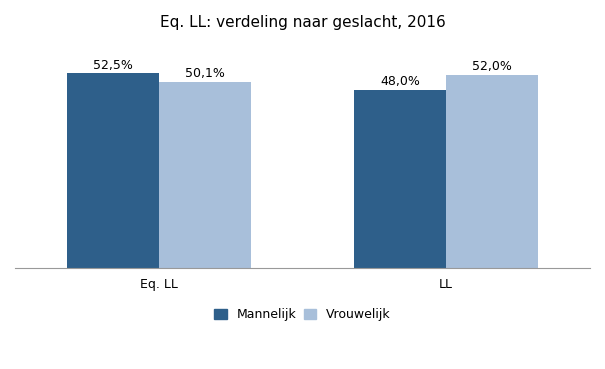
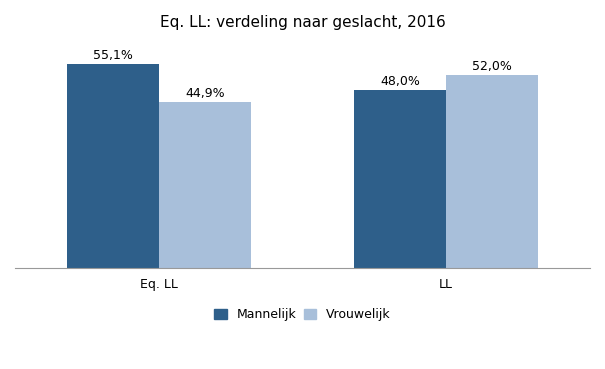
Mannelijk/Eq. LL: 52,5% -> 55,1%
Vrouwelijk/Eq. LL: 50,1% -> 44,9%
